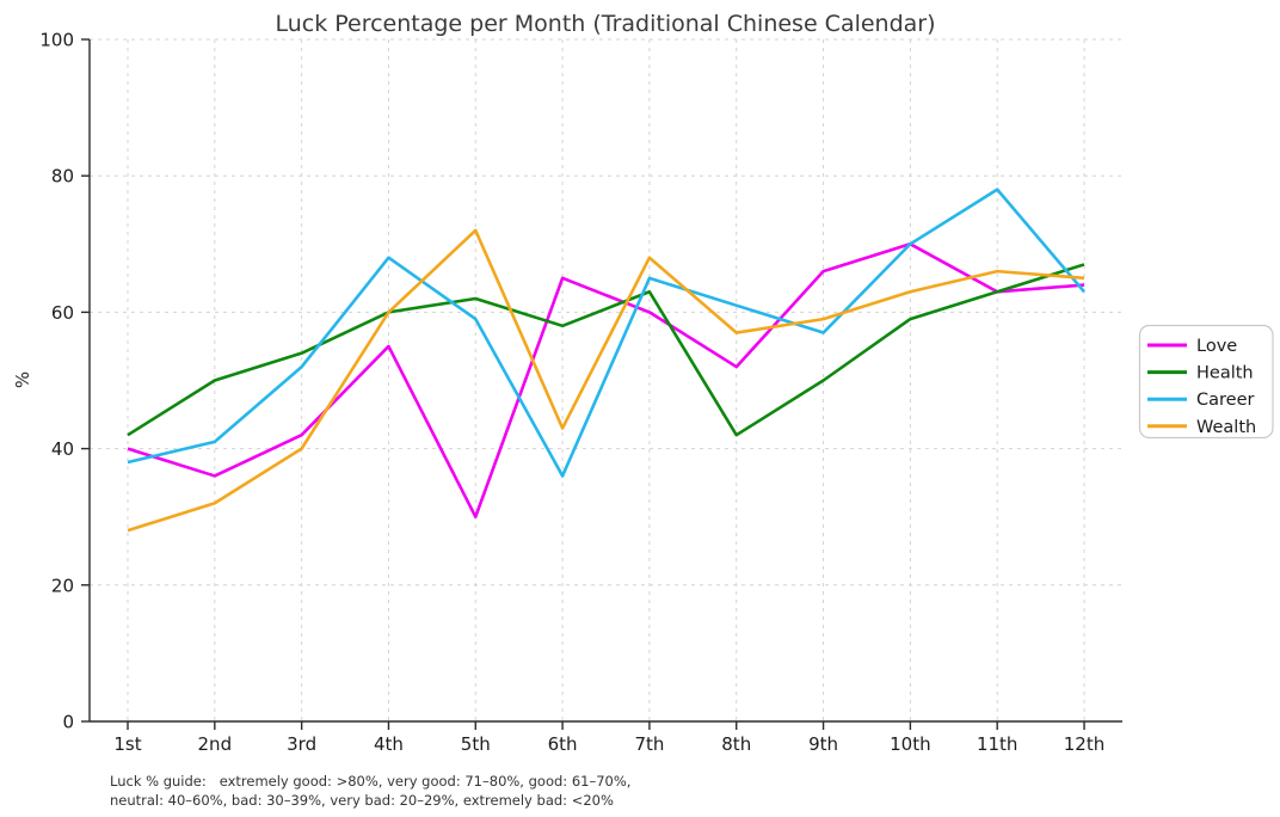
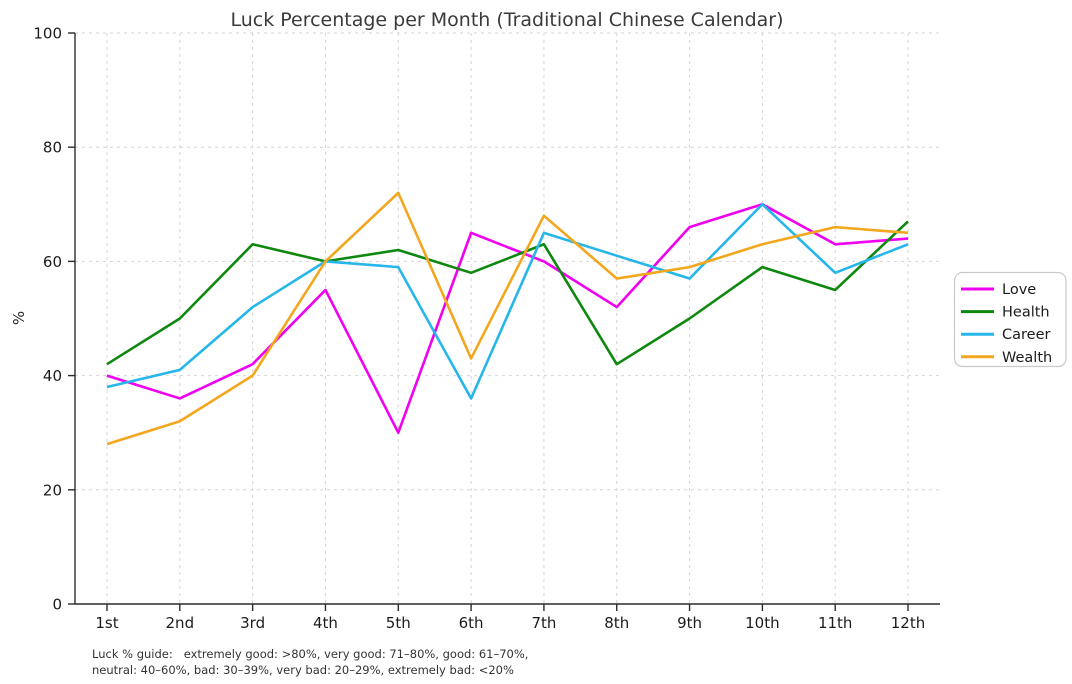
Health/3rd: 54 -> 63
Career/4th: 68 -> 60
Health/11th: 63 -> 55
Career/11th: 78 -> 58
